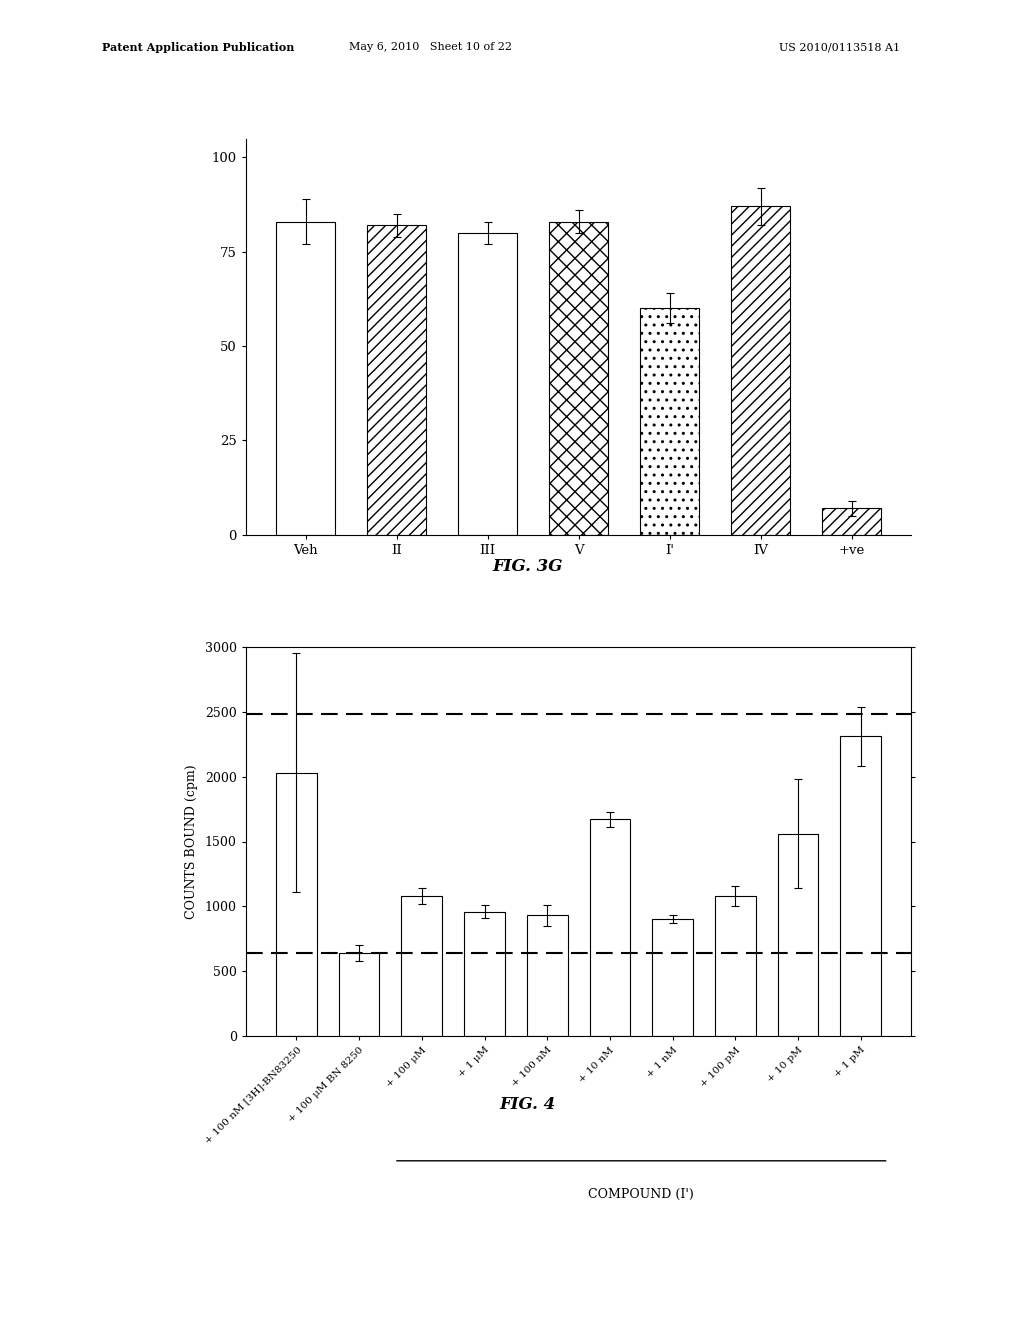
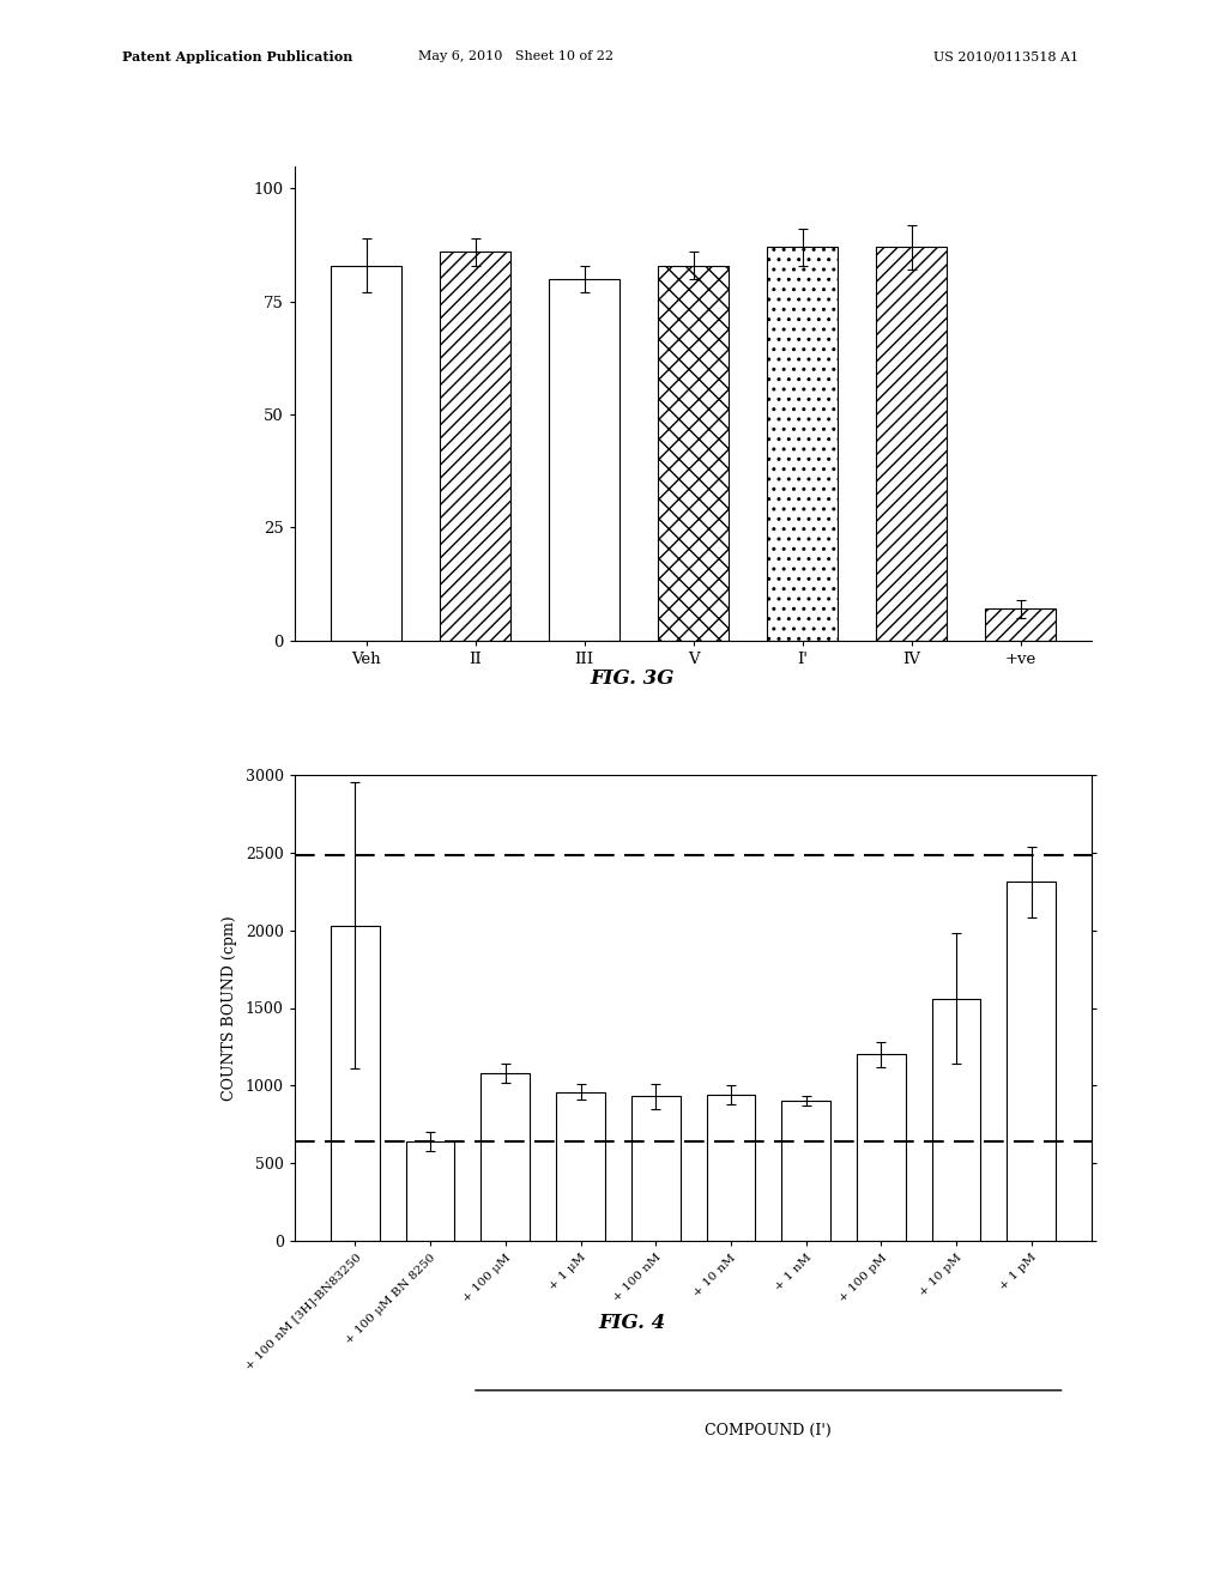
II: 82 -> 86
I': 60 -> 87
+ 10 nM: 1670 -> 940
+ 100 pM: 1080 -> 1200
